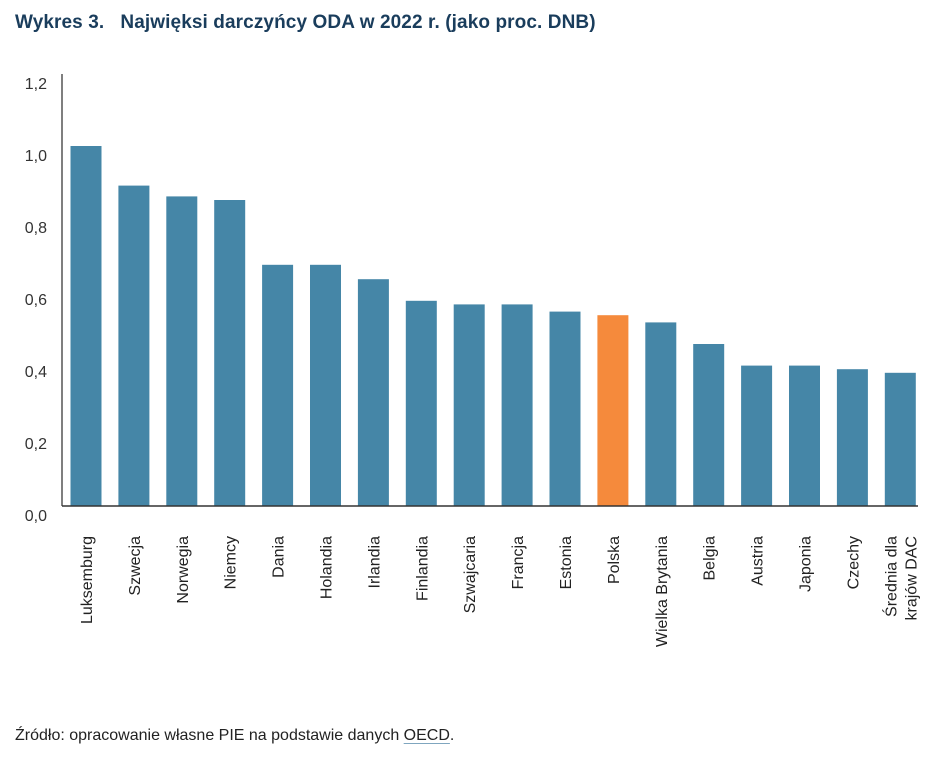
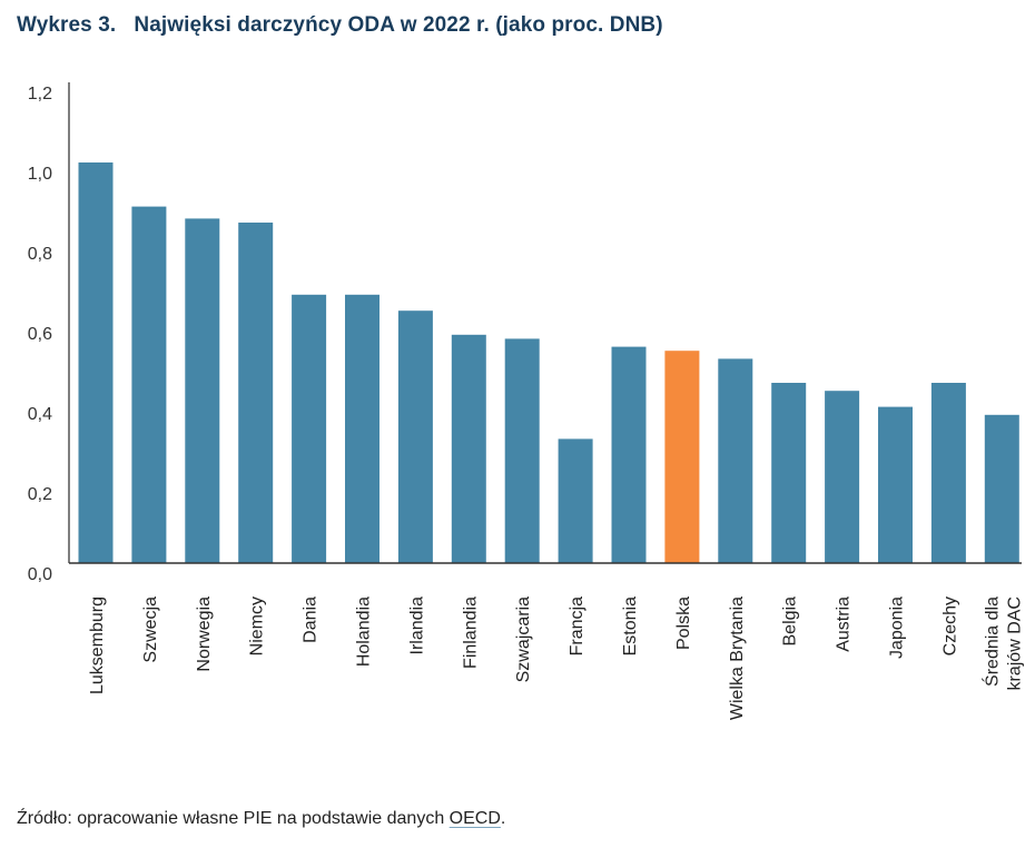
Francja: 0,56 -> 0,31
Austria: 0,39 -> 0,43
Czechy: 0,38 -> 0,45
